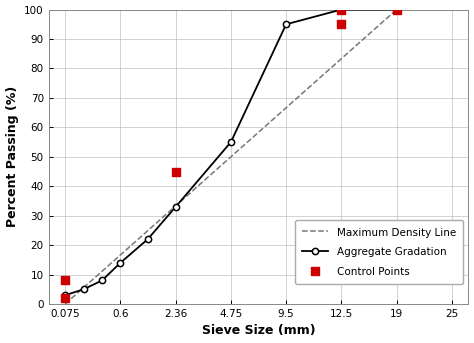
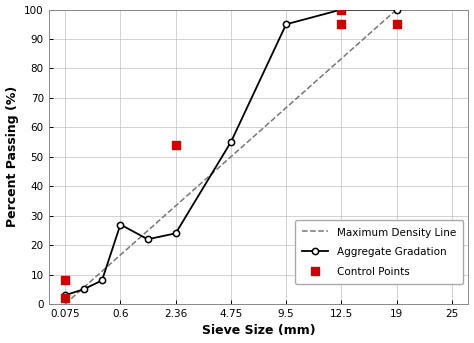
Aggregate Gradation/0.6: 14 -> 27
Aggregate Gradation/2.36: 33 -> 24
Control Points/2.36: 45 -> 54
Control Points/19: 100 -> 95
